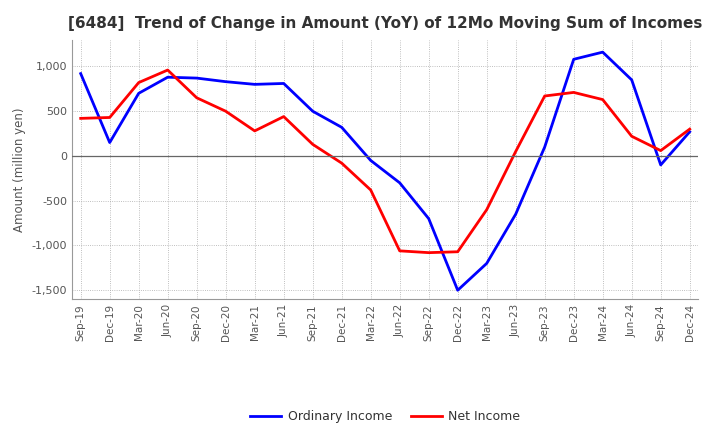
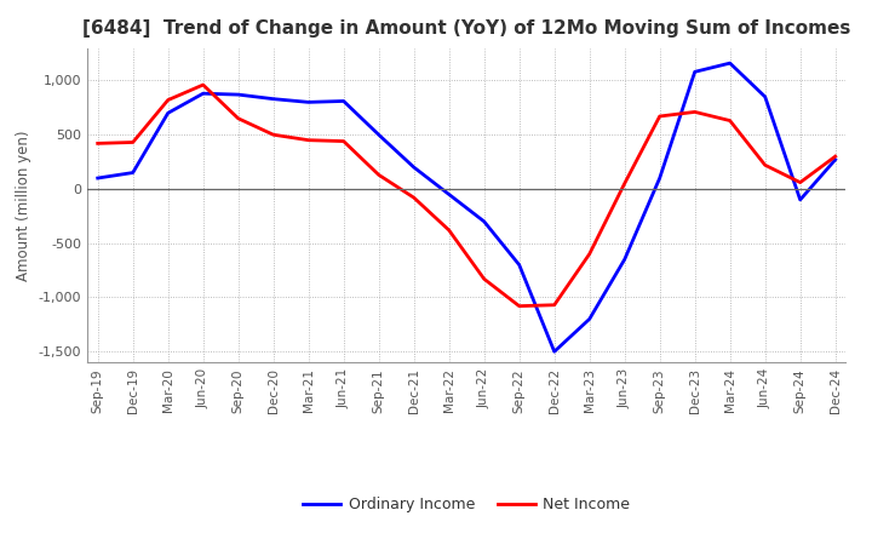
Ordinary Income/Sep-19: 920 -> 100
Net Income/Mar-21: 280 -> 450
Ordinary Income/Dec-21: 320 -> 200
Net Income/Jun-22: -1,060 -> -830
